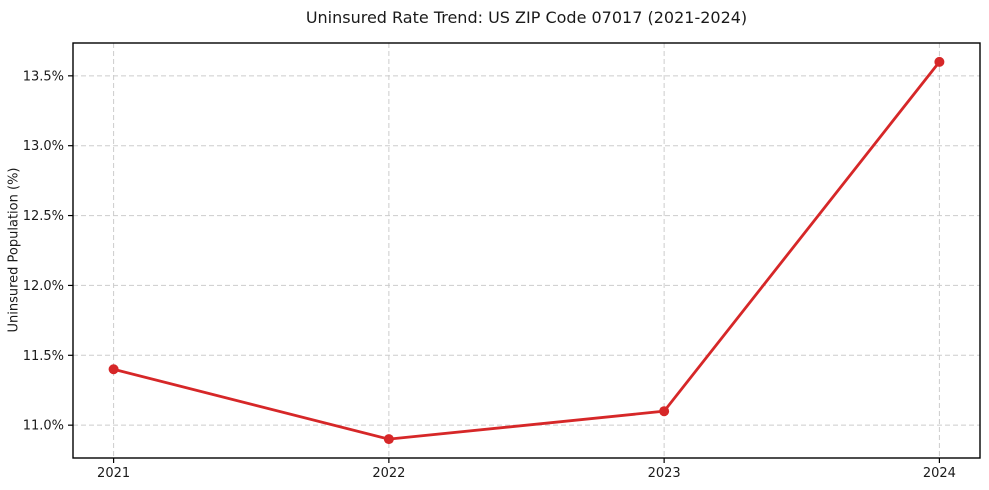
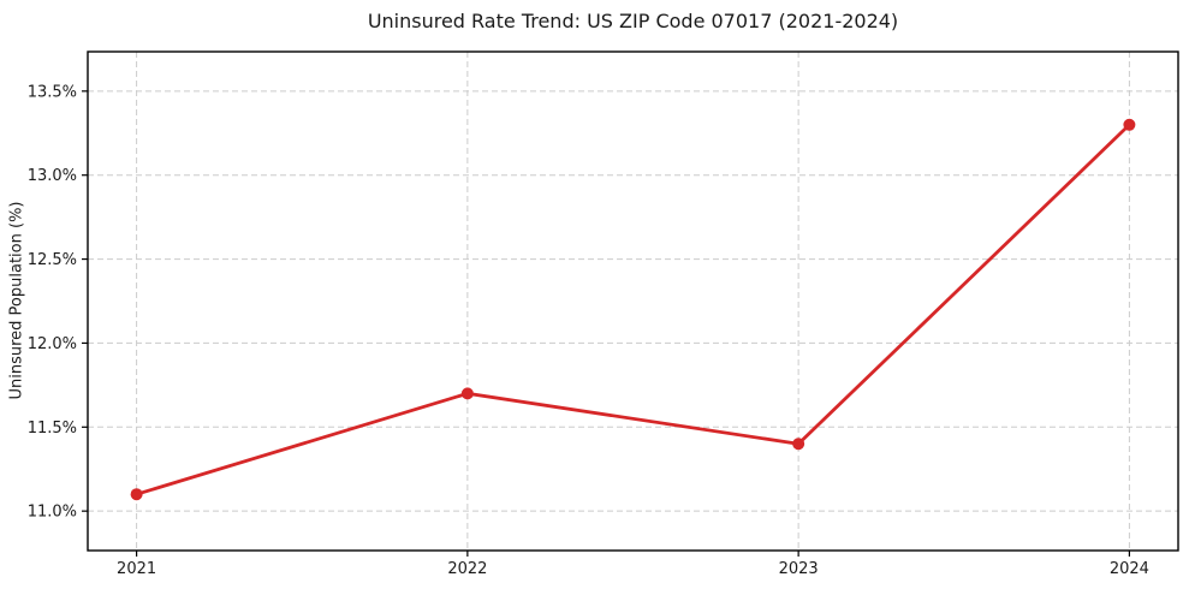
2021: 11.4% -> 11.1%
2022: 10.9% -> 11.7%
2023: 11.1% -> 11.4%
2024: 13.6% -> 13.3%
